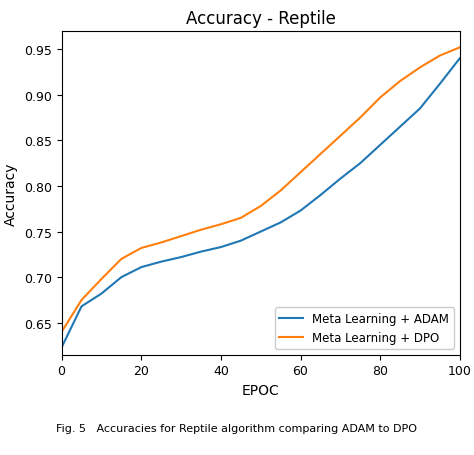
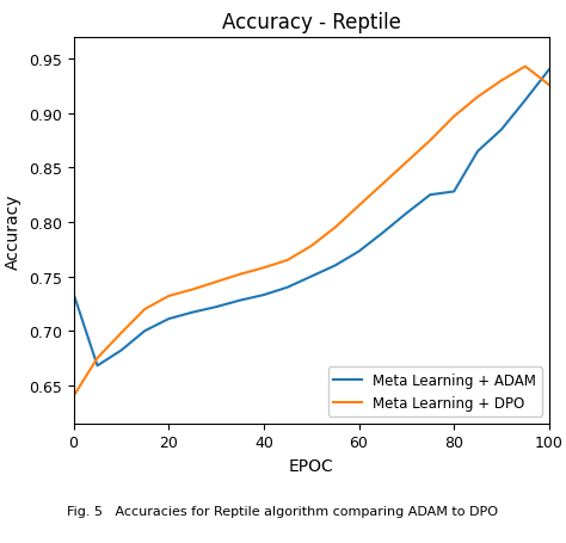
Meta Learning + ADAM/0: 0.623 -> 0.734
Meta Learning + ADAM/80: 0.845 -> 0.828
Meta Learning + DPO/100: 0.952 -> 0.926
